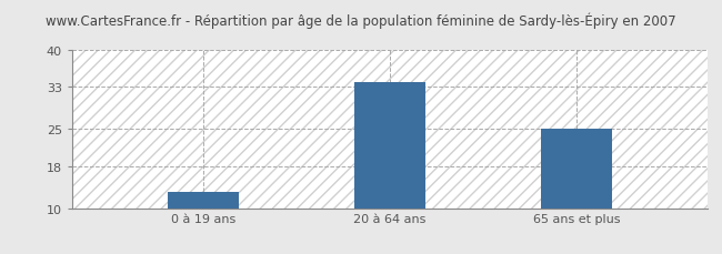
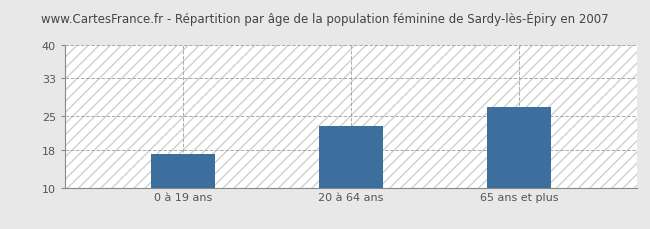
0 à 19 ans: 13 -> 17
20 à 64 ans: 34 -> 23
65 ans et plus: 25 -> 27
